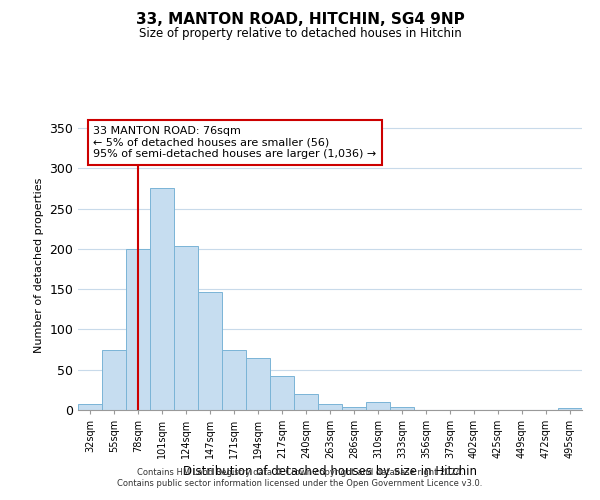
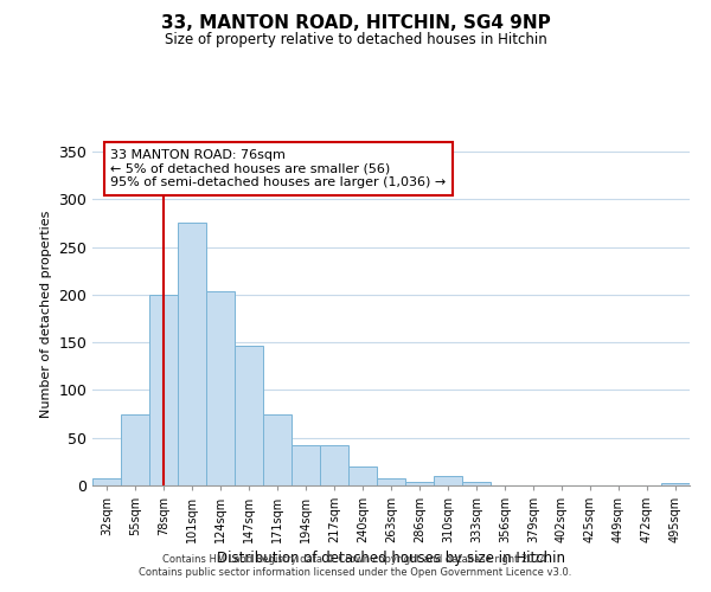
194sqm: 64 -> 42
